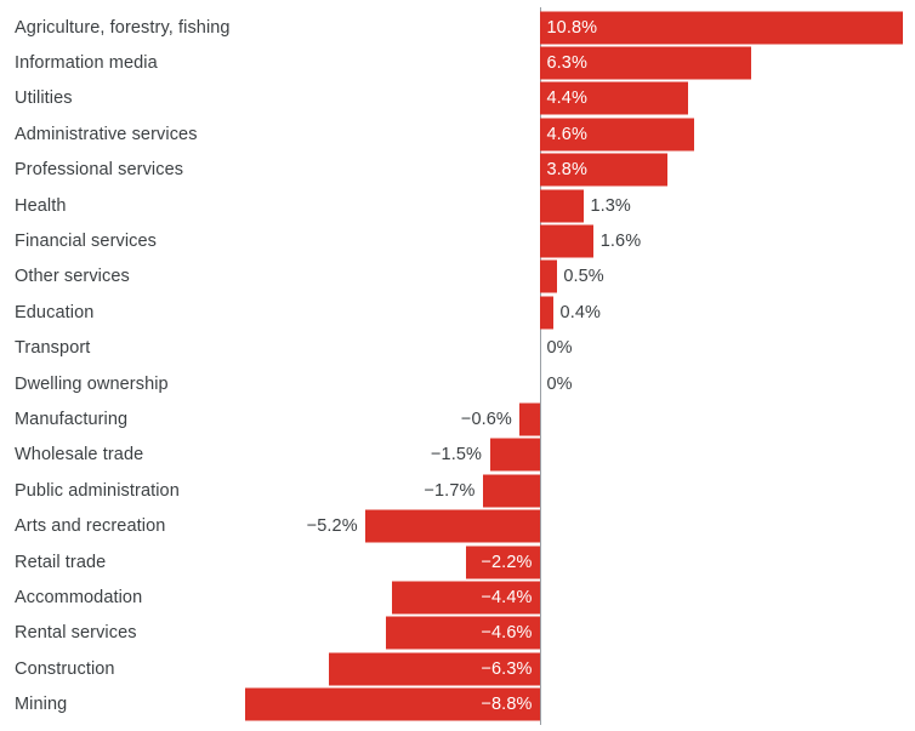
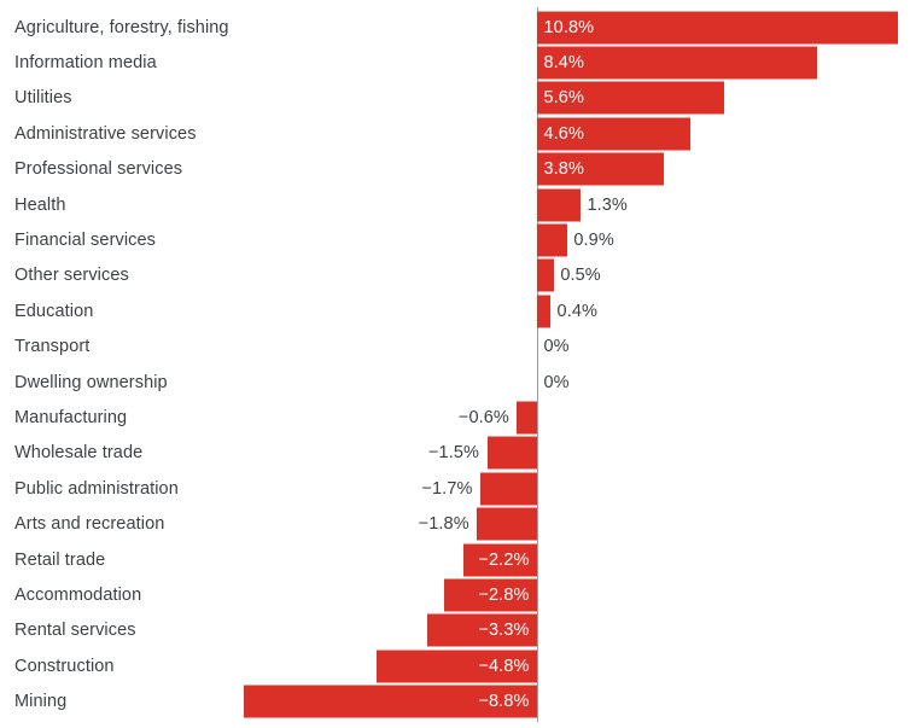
Information media: 6.3% -> 8.4%
Utilities: 4.4% -> 5.6%
Financial services: 1.6% -> 0.9%
Arts and recreation: −5.2% -> −1.8%
Accommodation: −4.4% -> −2.8%
Rental services: −4.6% -> −3.3%
Construction: −6.3% -> −4.8%
